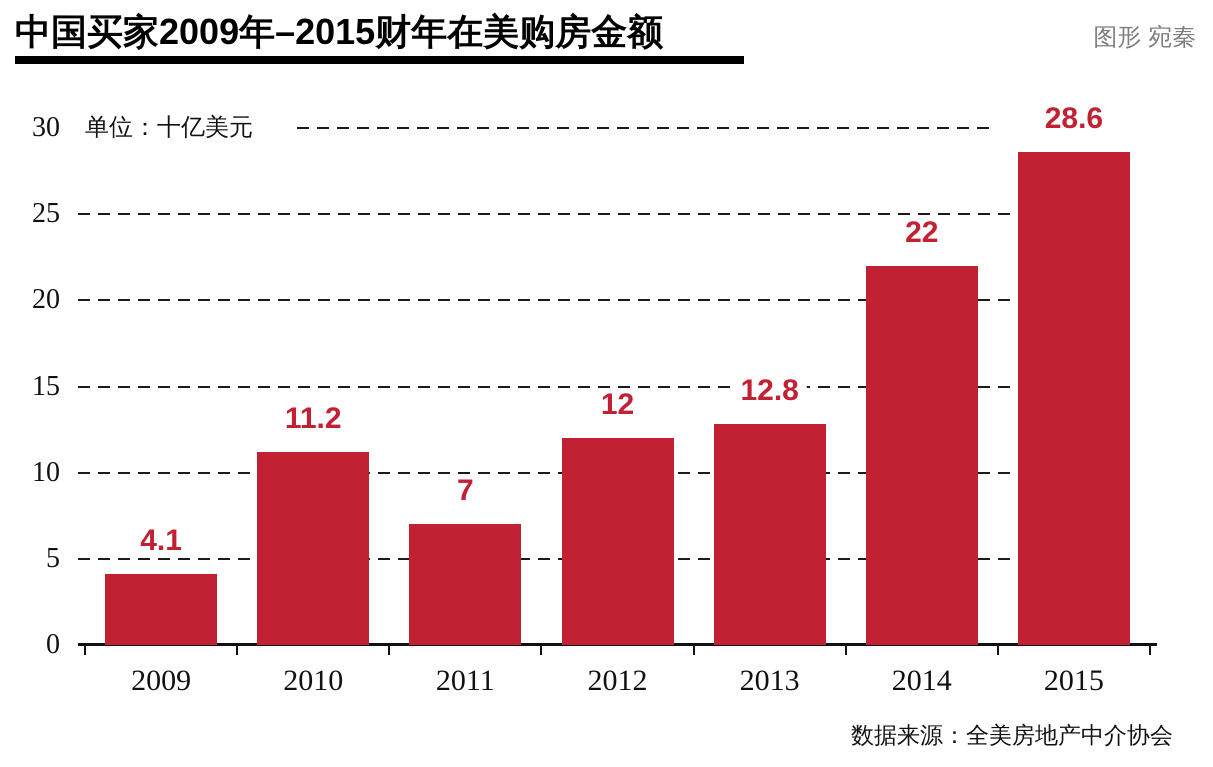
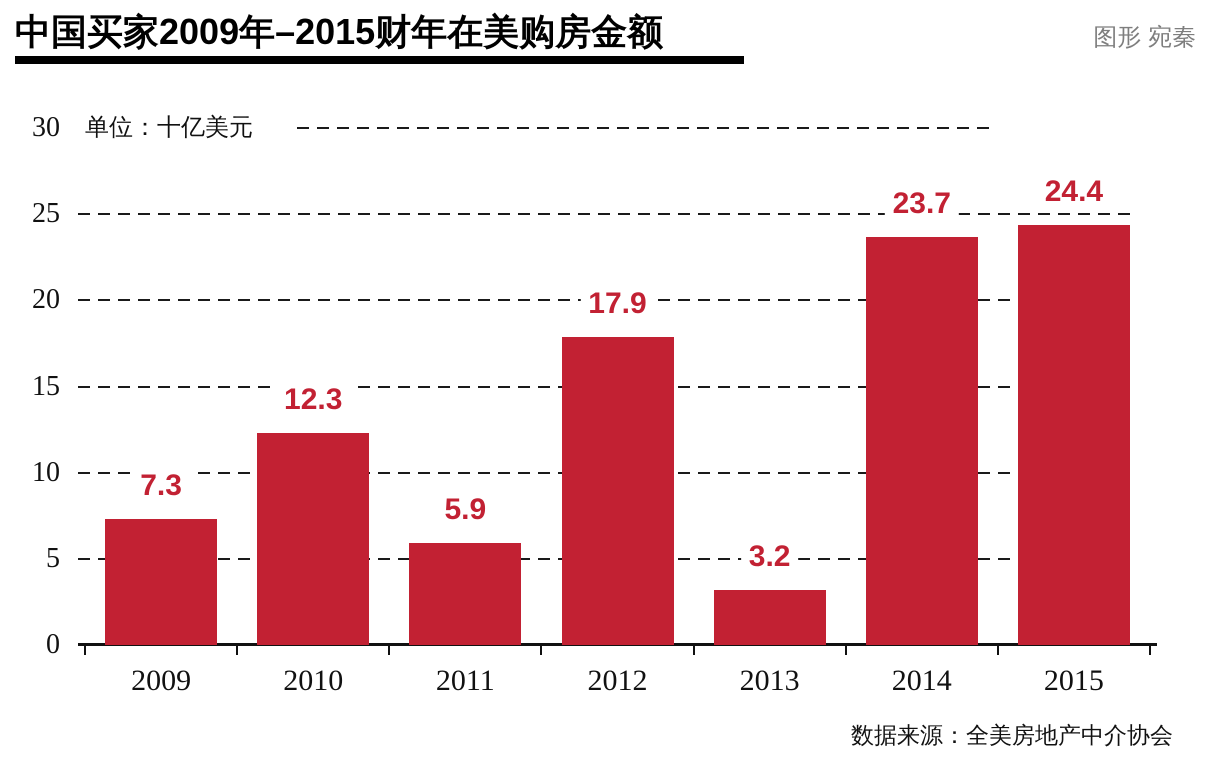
2009: 4.1 -> 7.3
2010: 11.2 -> 12.3
2011: 7 -> 5.9
2012: 12 -> 17.9
2013: 12.8 -> 3.2
2014: 22 -> 23.7
2015: 28.6 -> 24.4
